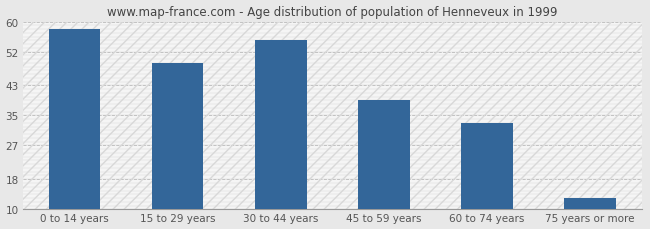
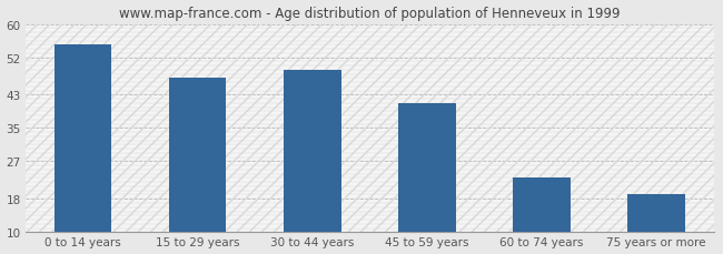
0 to 14 years: 58 -> 55
15 to 29 years: 49 -> 47
30 to 44 years: 55 -> 49
45 to 59 years: 39 -> 41
60 to 74 years: 33 -> 23
75 years or more: 13 -> 19
